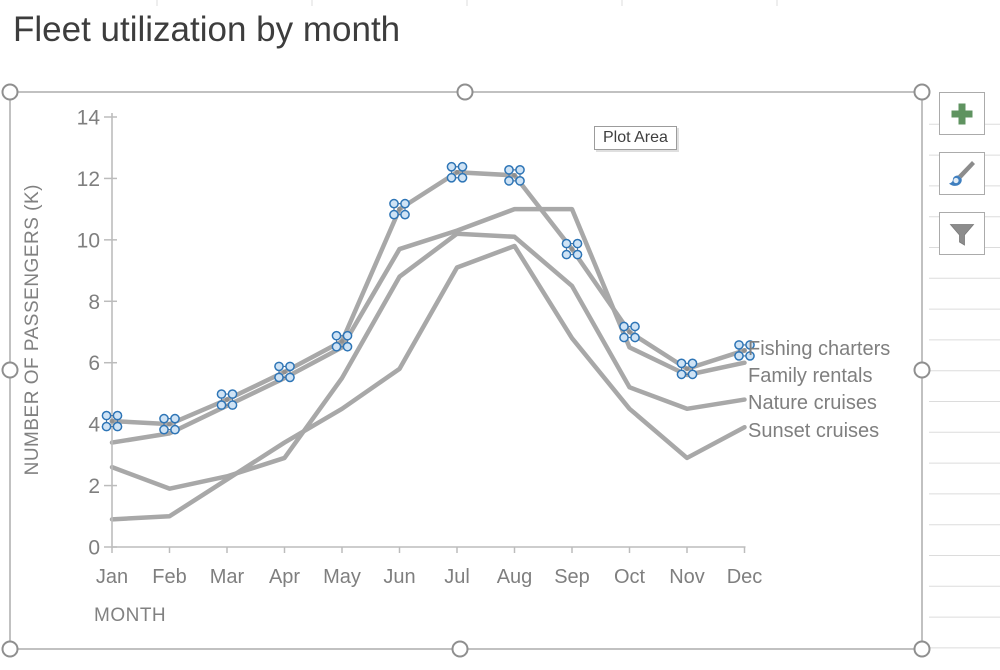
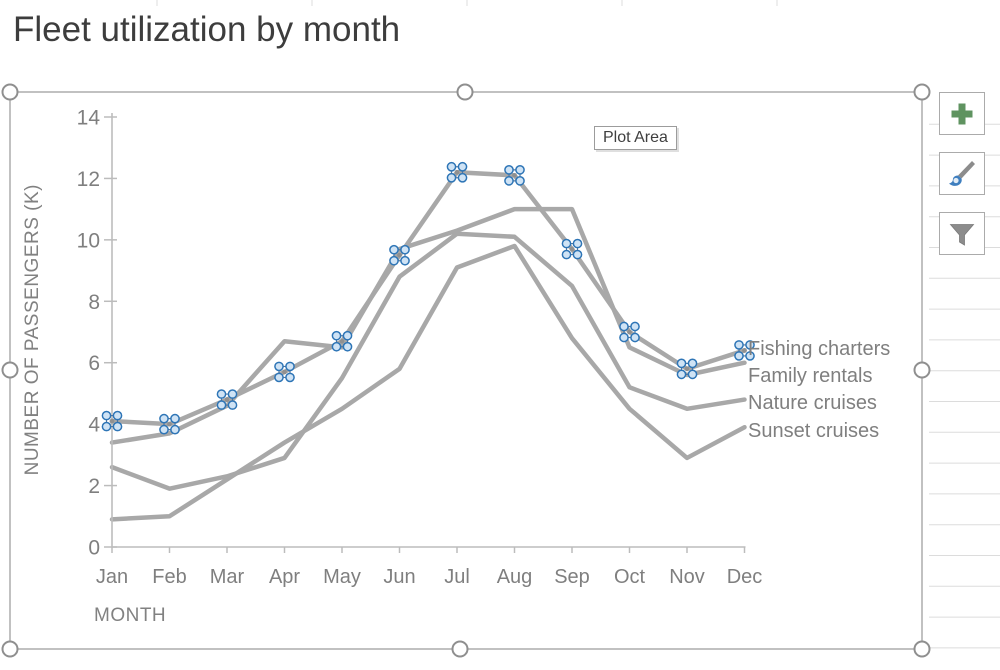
Family rentals/Apr: 5.5 -> 6.7
Fishing charters/Jun: 11.0 -> 9.5
